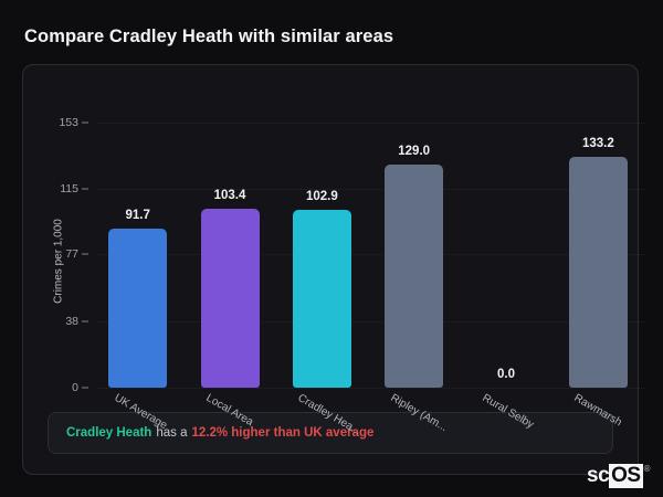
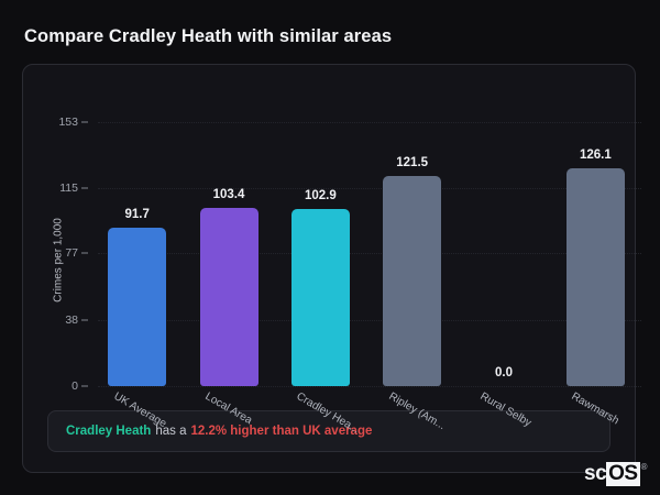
Ripley (Am...: 129.0 -> 121.5
Rawmarsh: 133.2 -> 126.1
